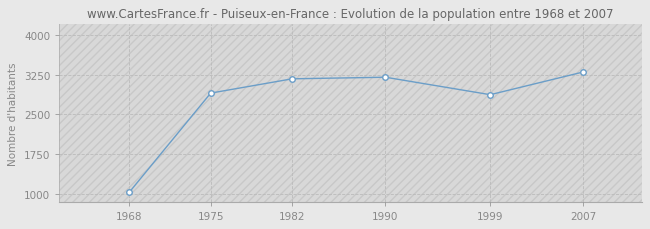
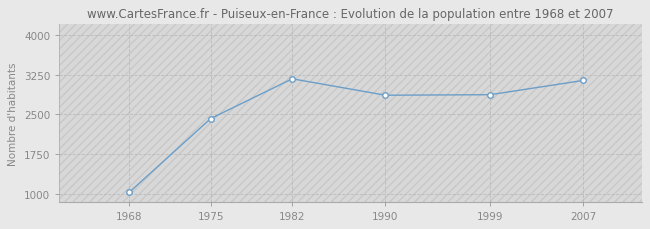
1975: 2900 -> 2420
1990: 3200 -> 2860
2007: 3300 -> 3140
